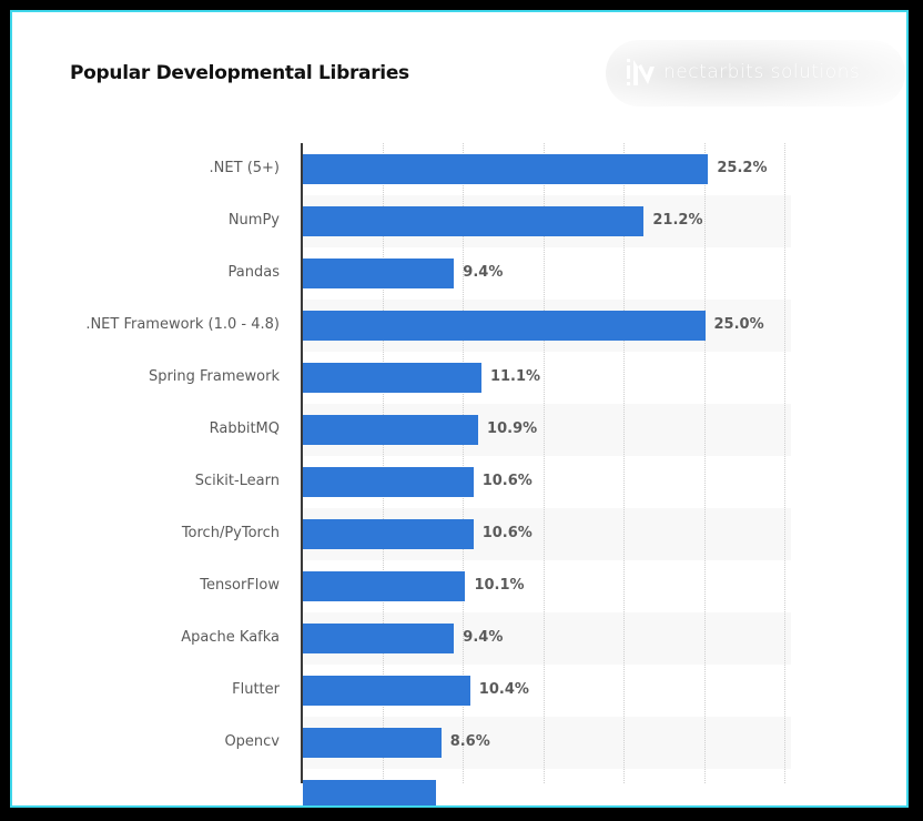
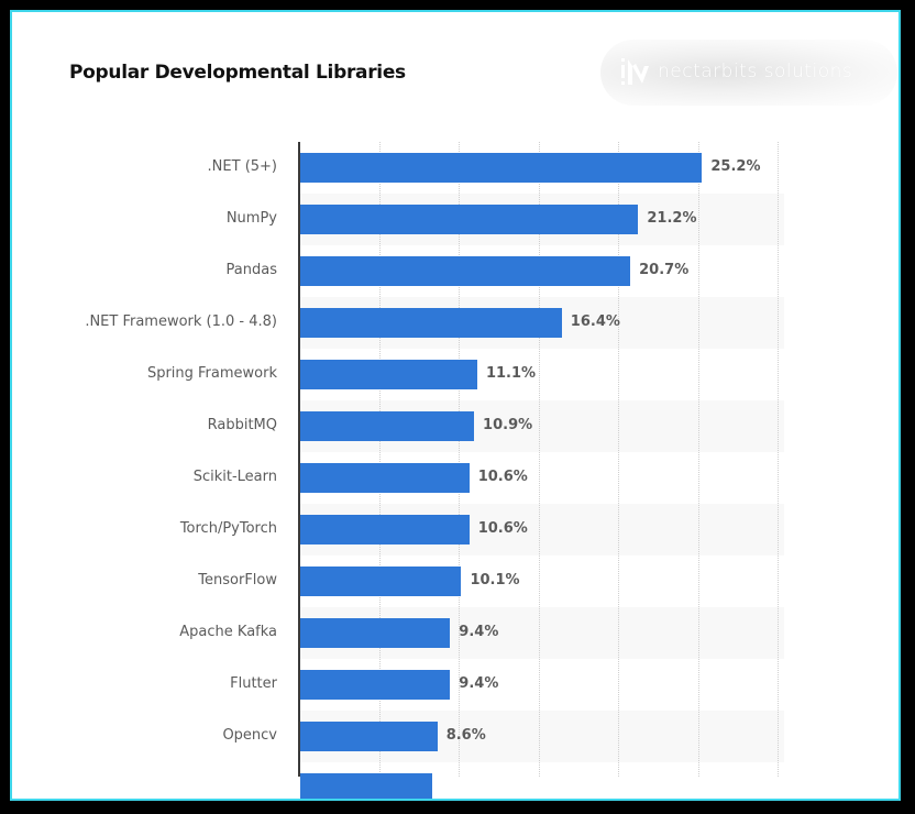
Pandas: 9.4% -> 20.7%
.NET Framework (1.0 - 4.8): 25.0% -> 16.4%
Flutter: 10.4% -> 9.4%
